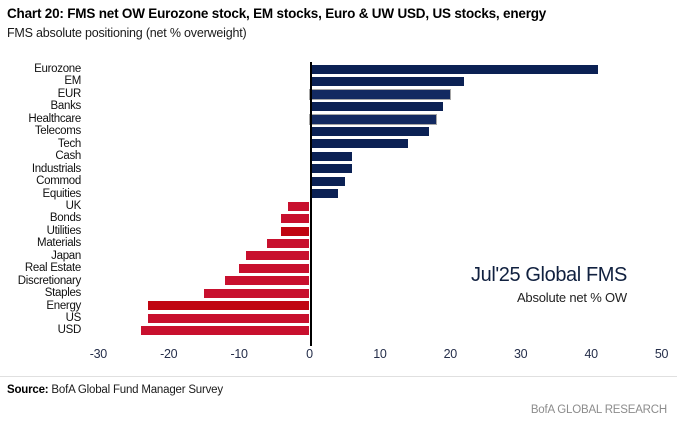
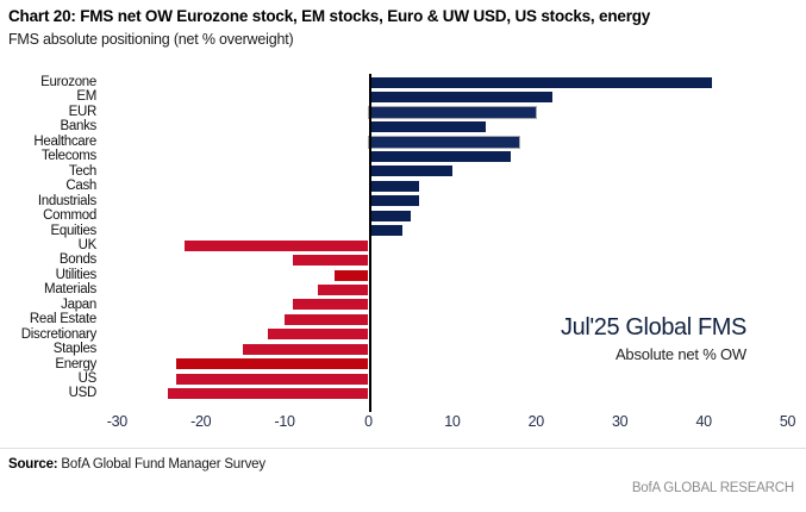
Banks: 19 -> 14
Tech: 14 -> 10
UK: -3 -> -22
Bonds: -4 -> -9
